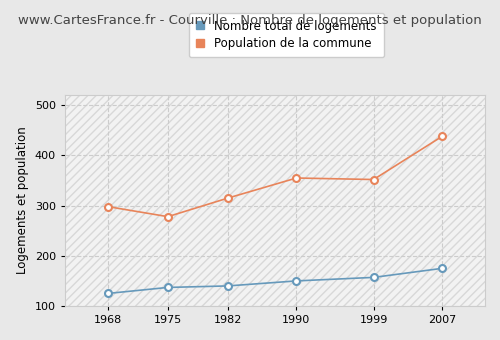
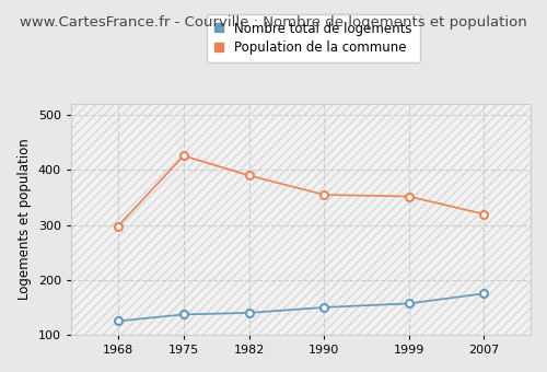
Population de la commune/1975: 278 -> 426
Population de la commune/1982: 315 -> 390
Population de la commune/2007: 438 -> 320
